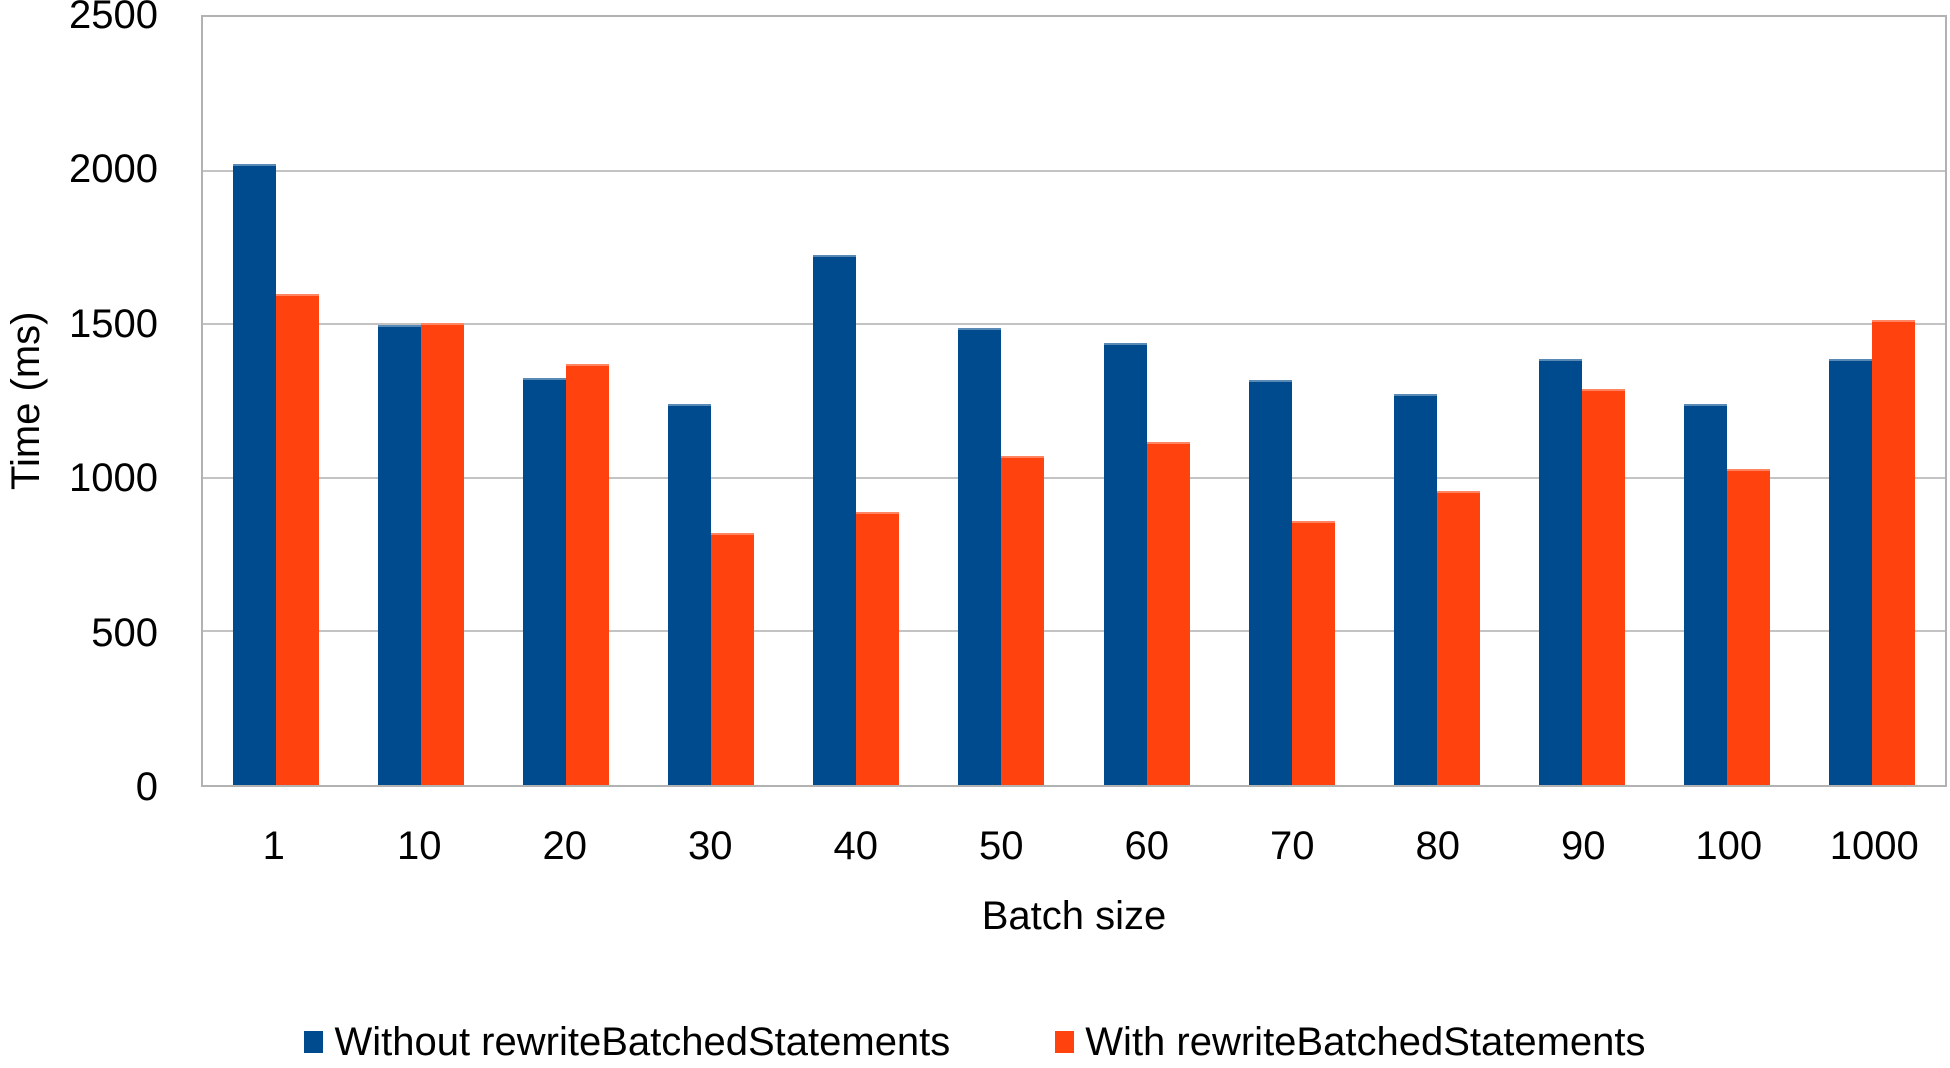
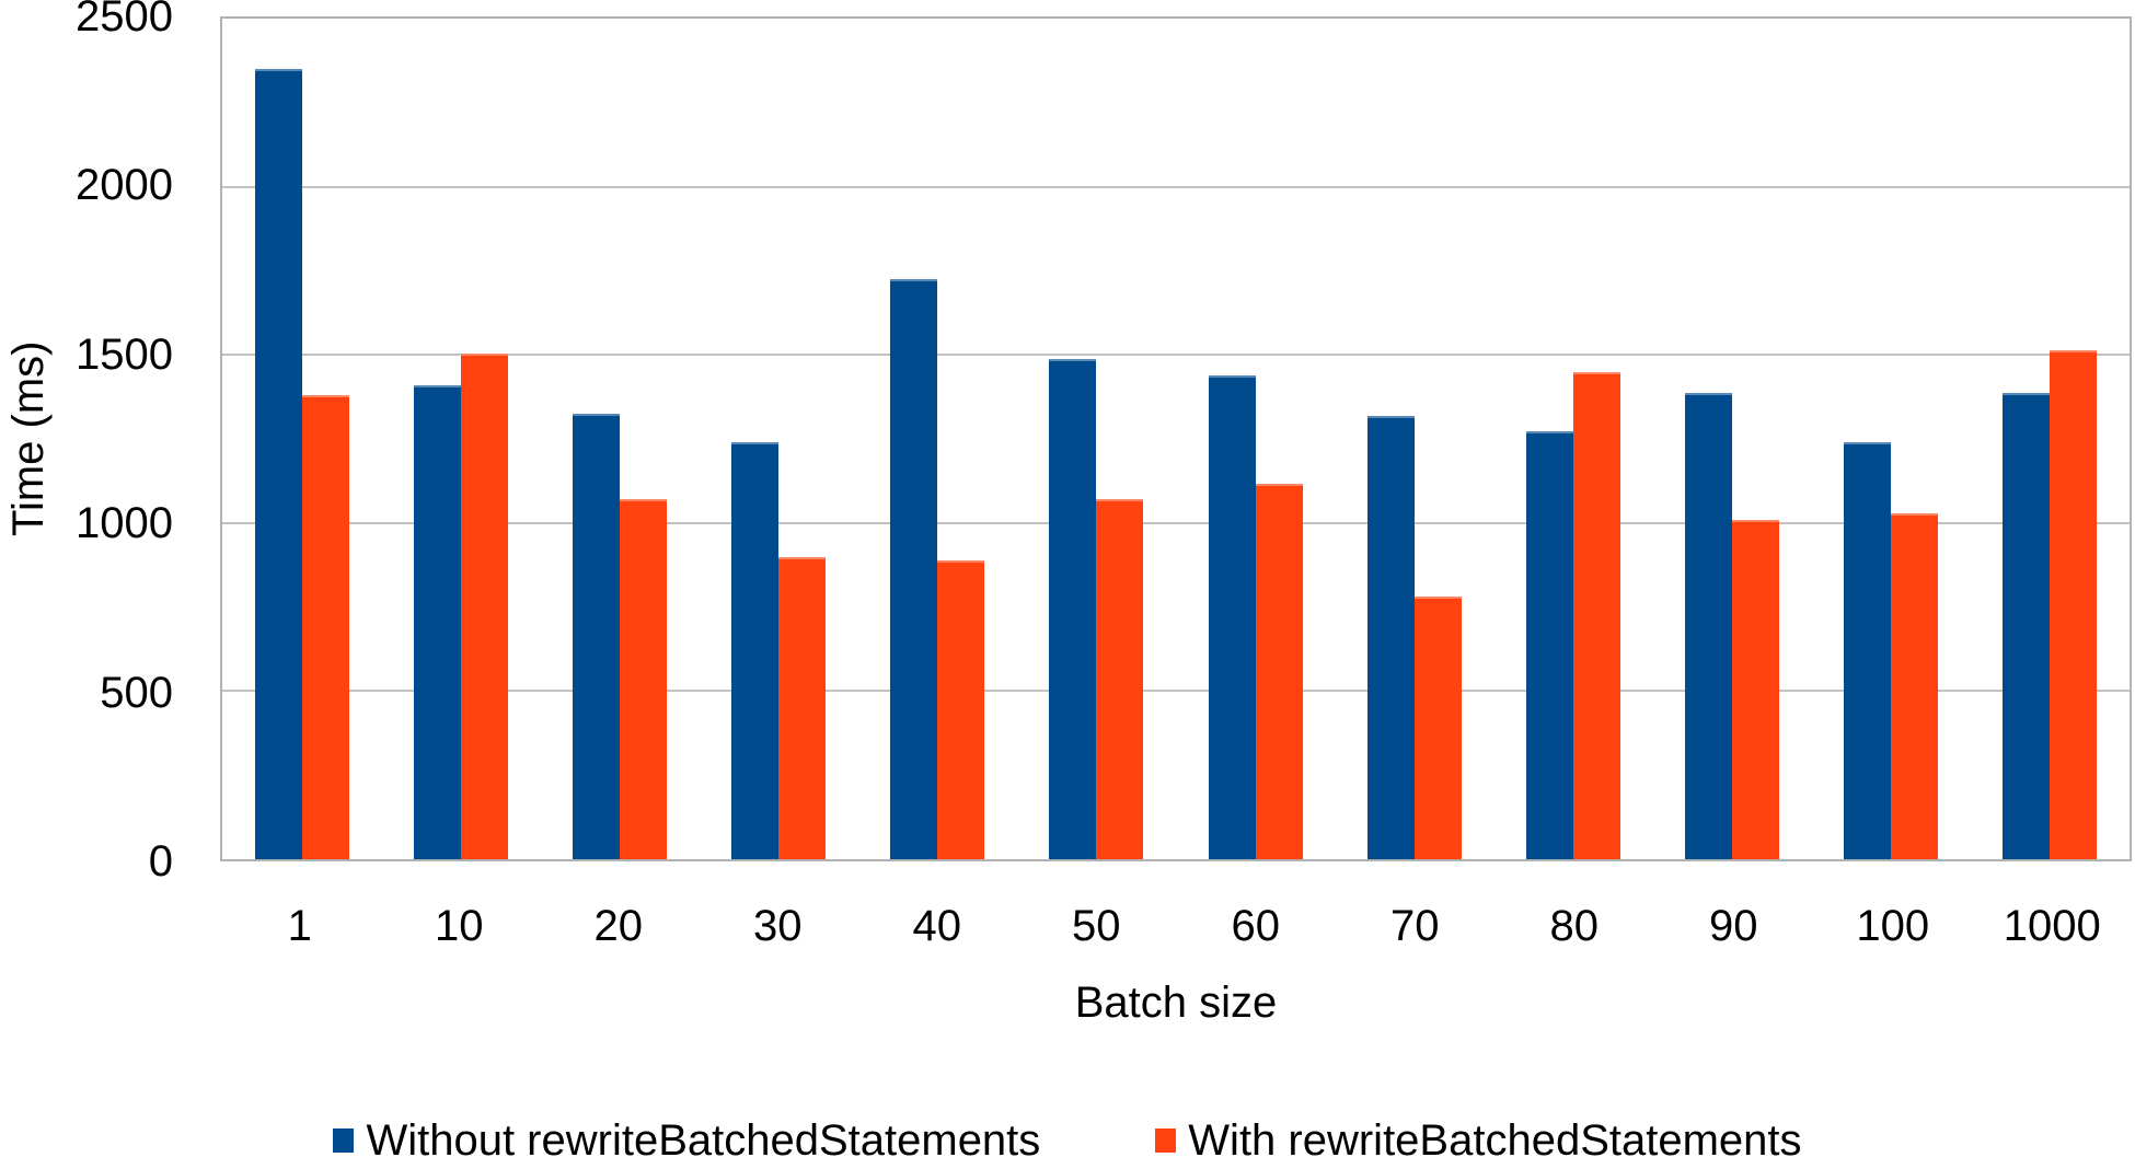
Without rewriteBatchedStatements/1: 2020 -> 2350
With rewriteBatchedStatements/1: 1600 -> 1380
Without rewriteBatchedStatements/10: 1500 -> 1410
With rewriteBatchedStatements/20: 1370 -> 1070
With rewriteBatchedStatements/30: 820 -> 900
With rewriteBatchedStatements/70: 860 -> 780
With rewriteBatchedStatements/80: 960 -> 1450
With rewriteBatchedStatements/90: 1290 -> 1010
